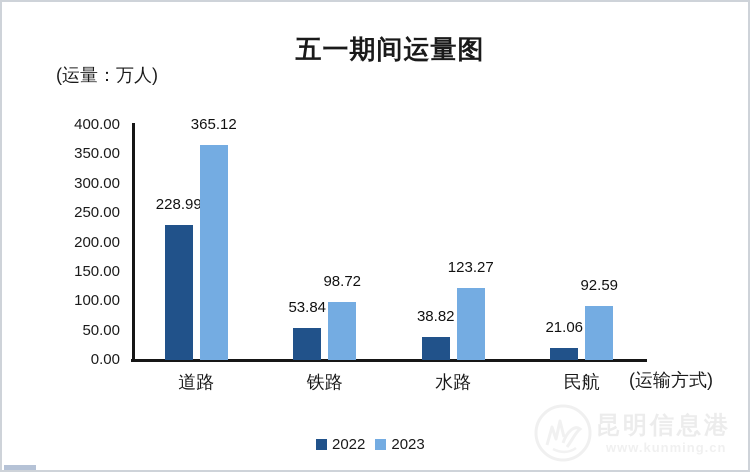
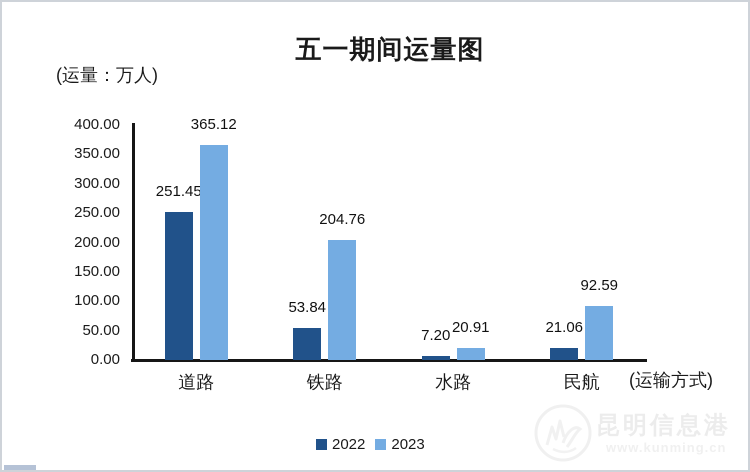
2022/道路: 228.99 -> 251.45
2023/铁路: 98.72 -> 204.76
2022/水路: 38.82 -> 7.20
2023/水路: 123.27 -> 20.91
